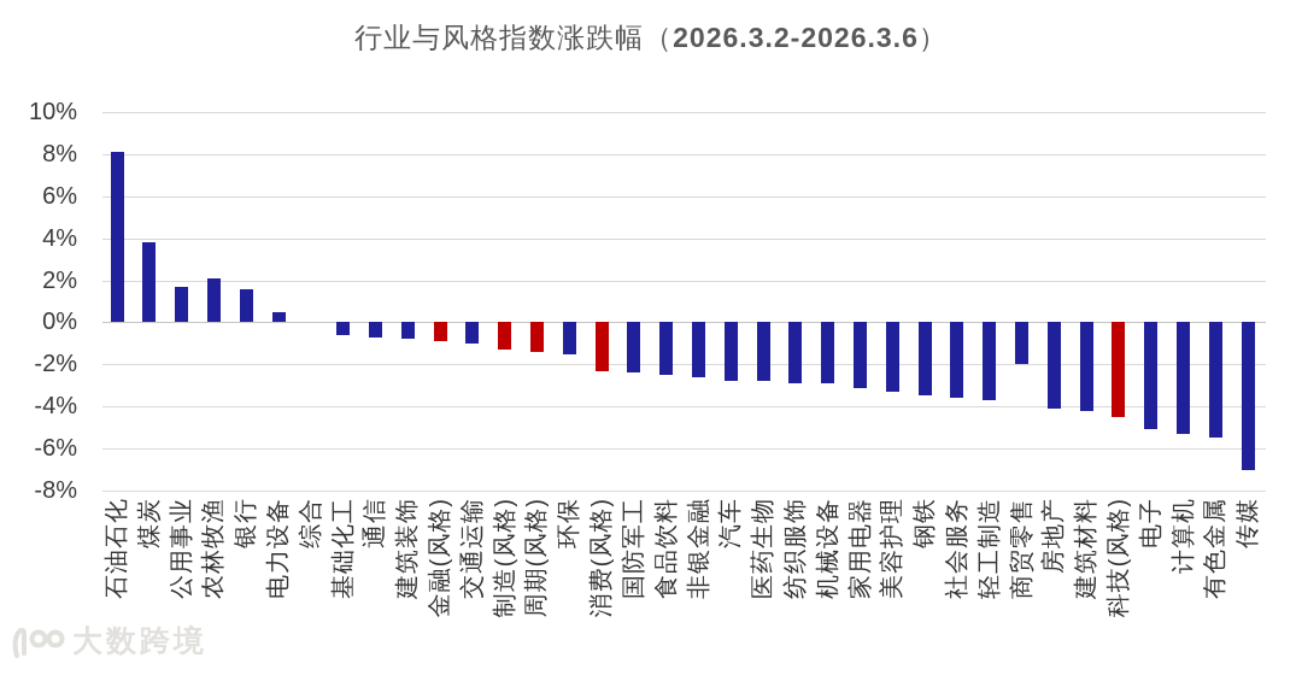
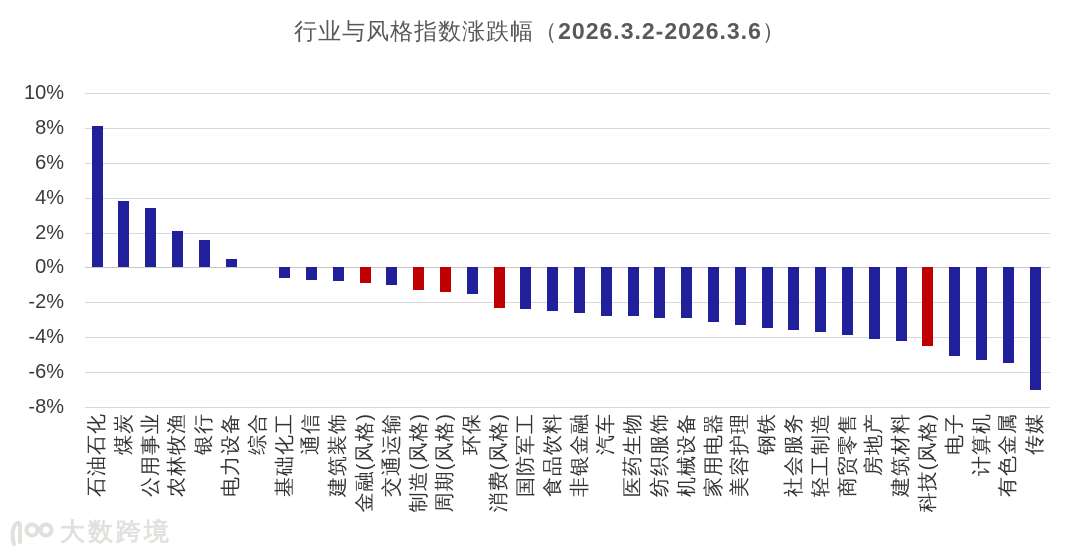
公用事业: 1.7% -> 3.4%
商贸零售: -2.0% -> -3.9%
